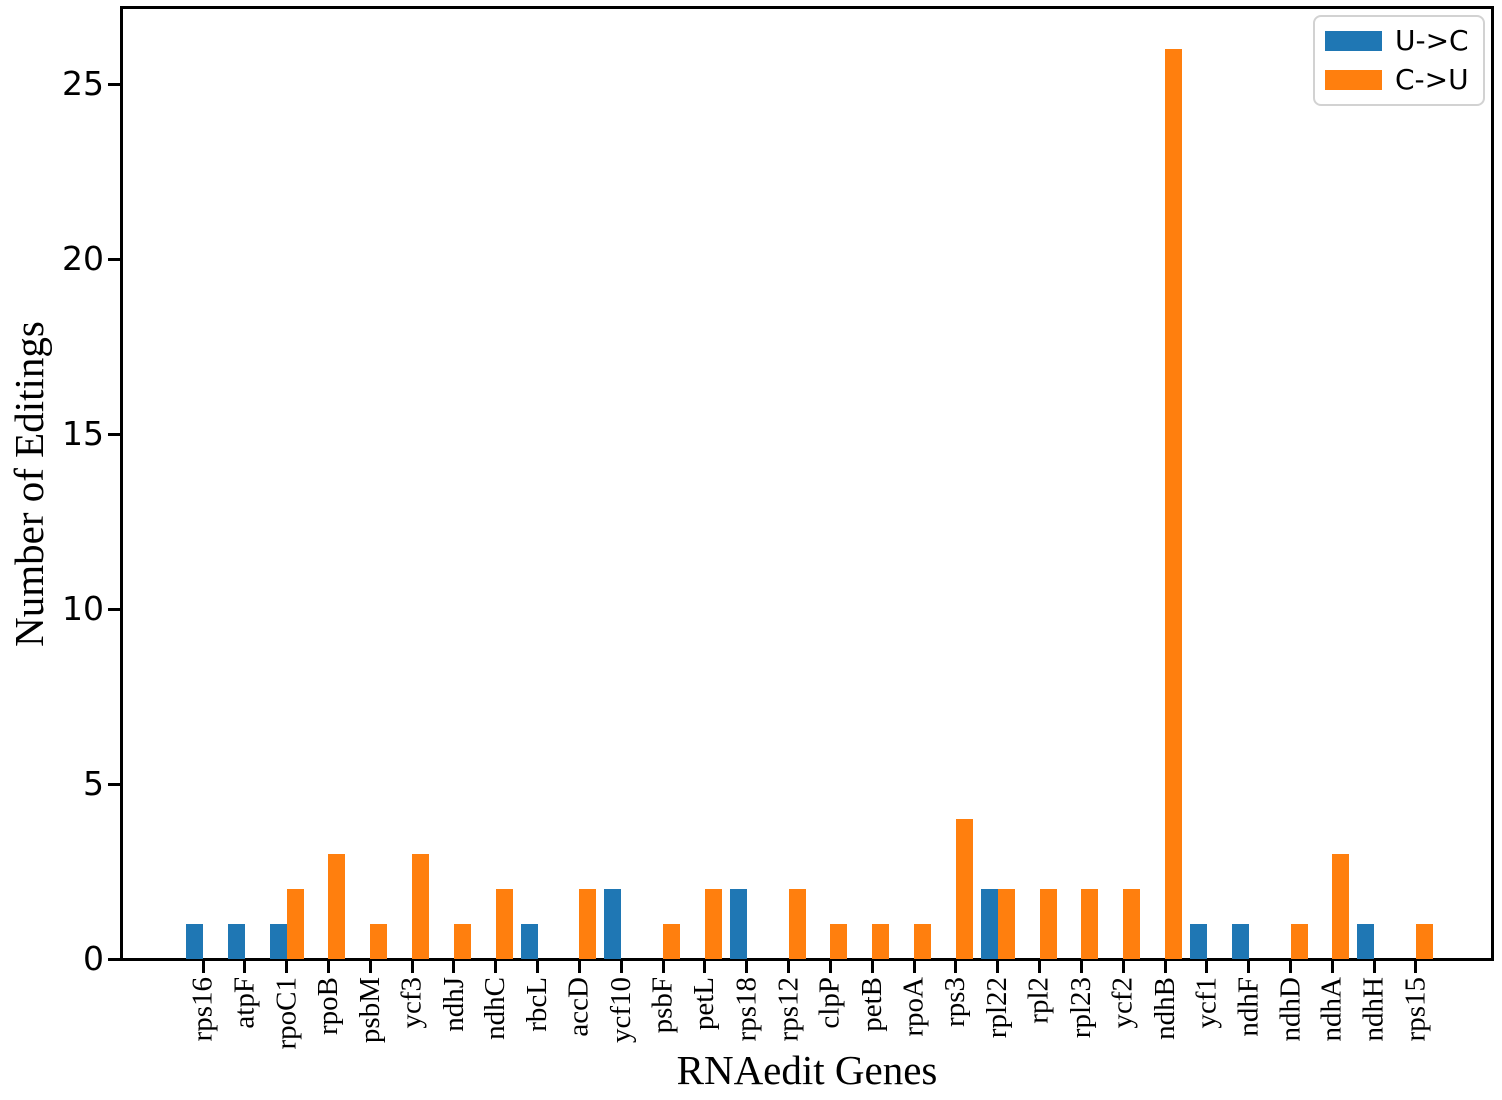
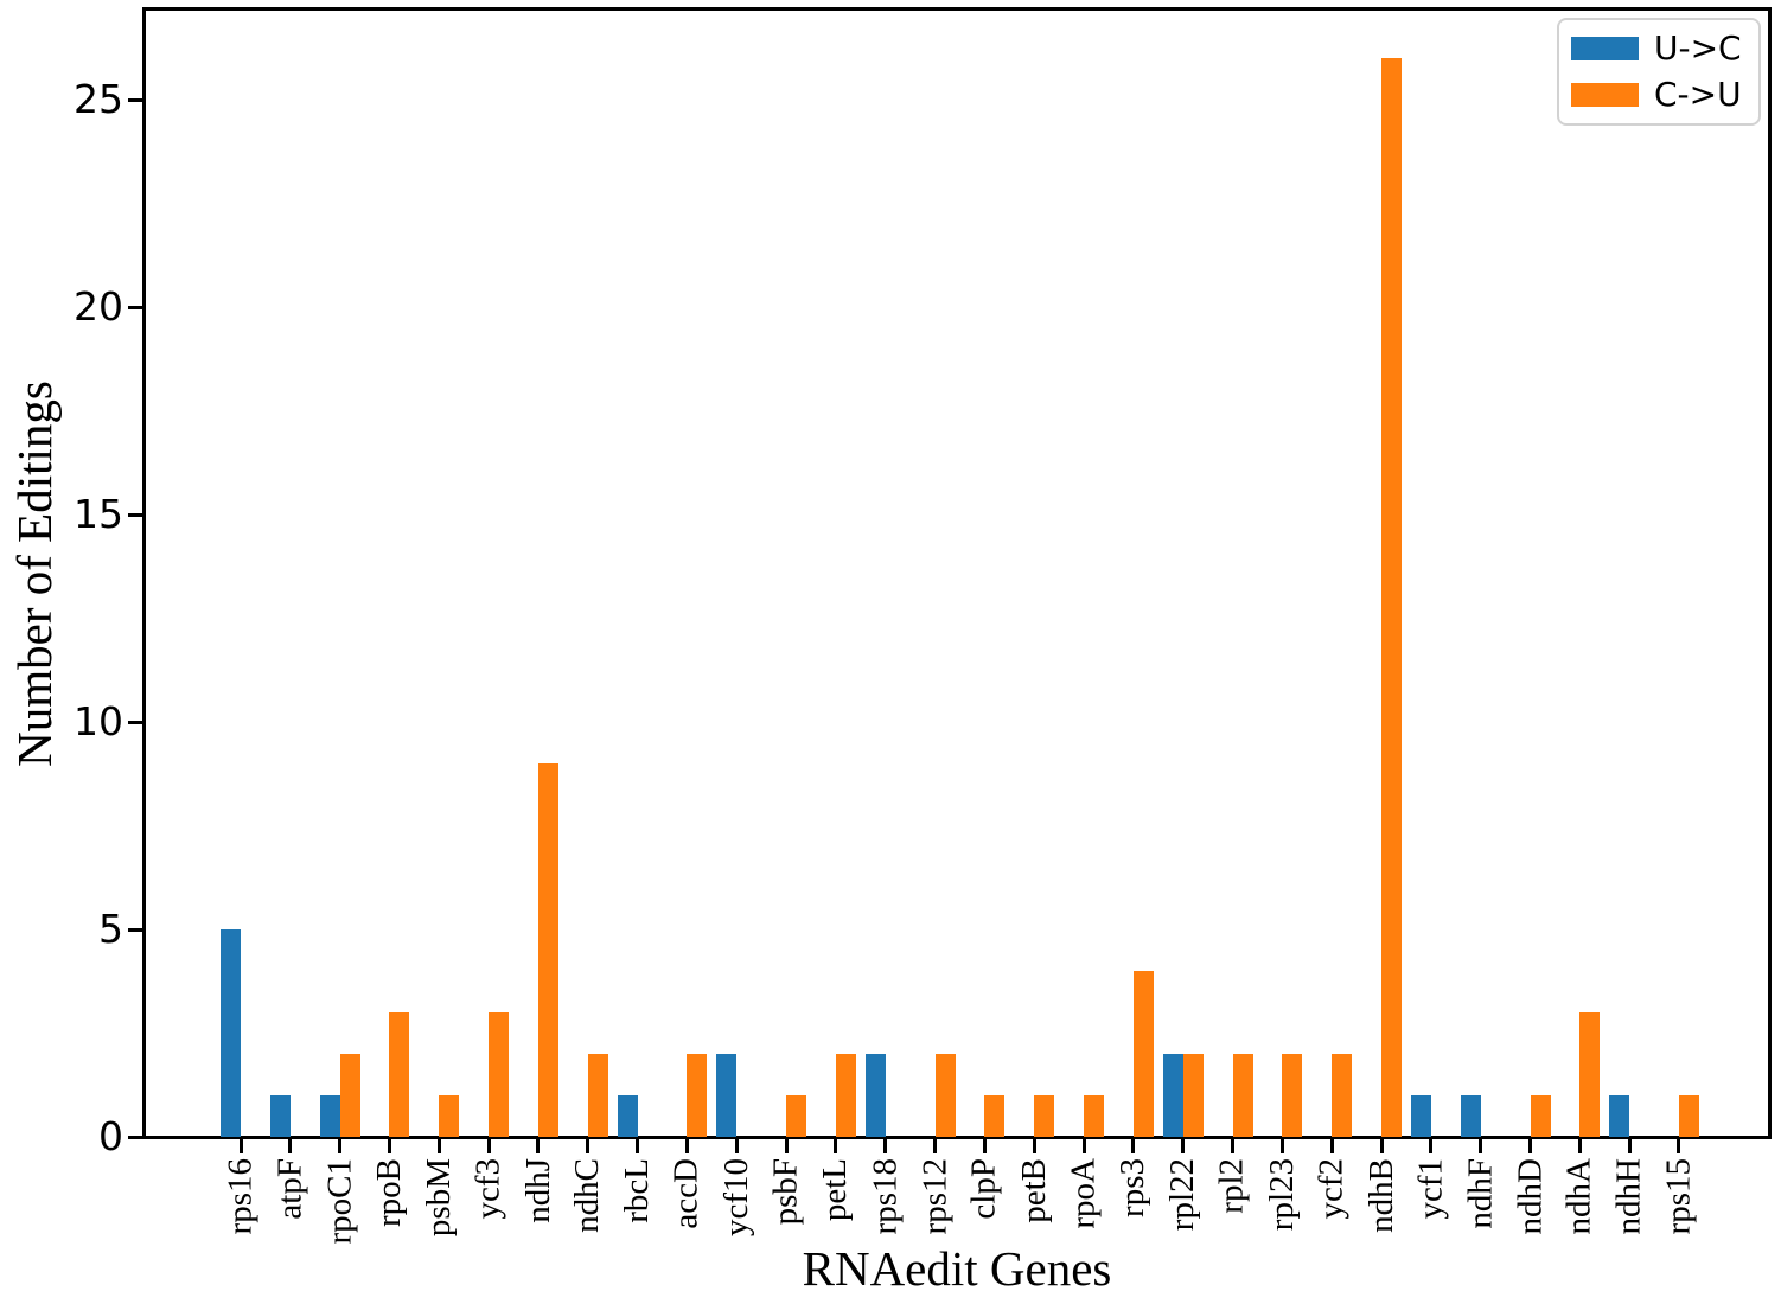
U->C/rps16: 1 -> 5
C->U/ndhJ: 1 -> 9
